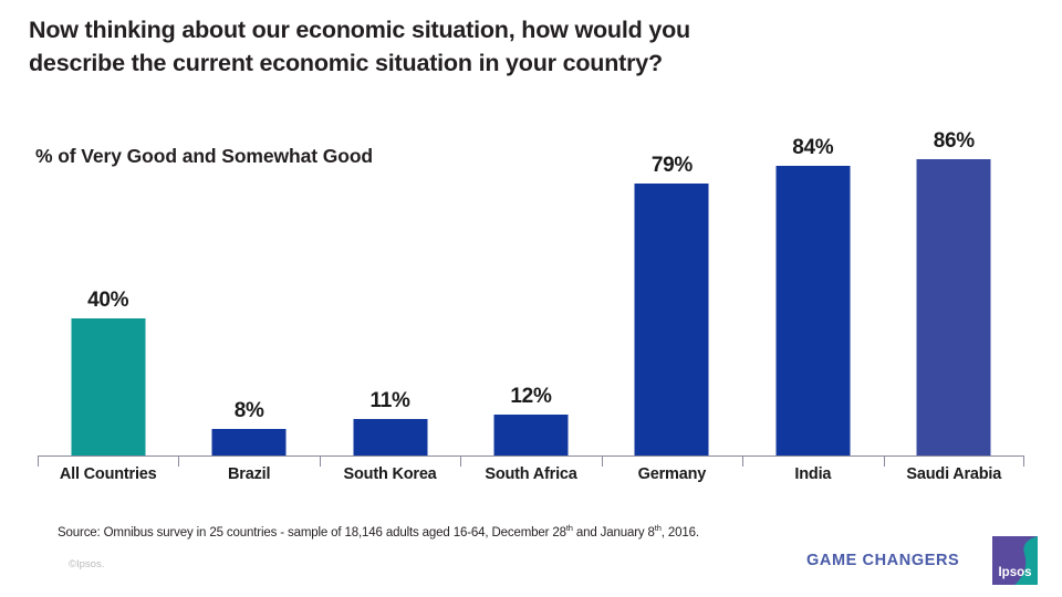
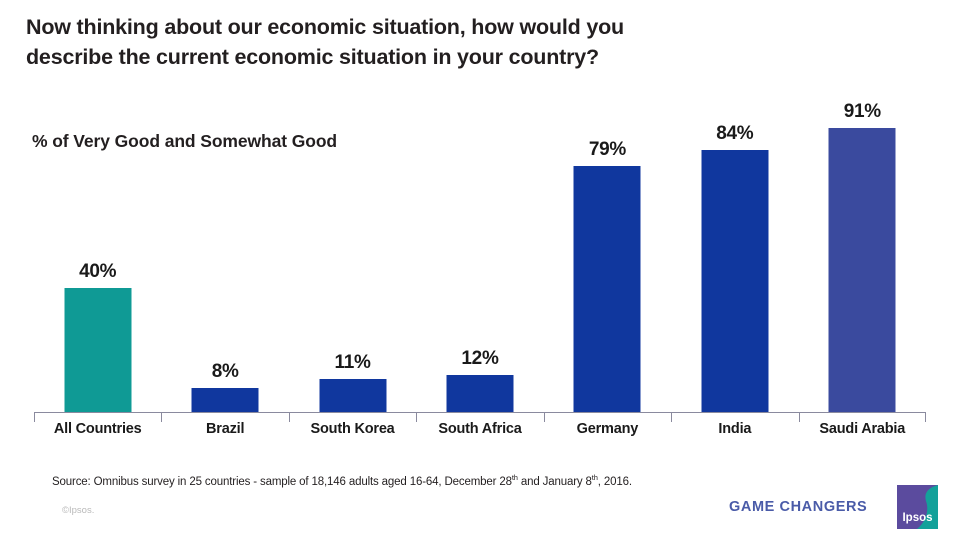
Saudi Arabia: 86% -> 91%
